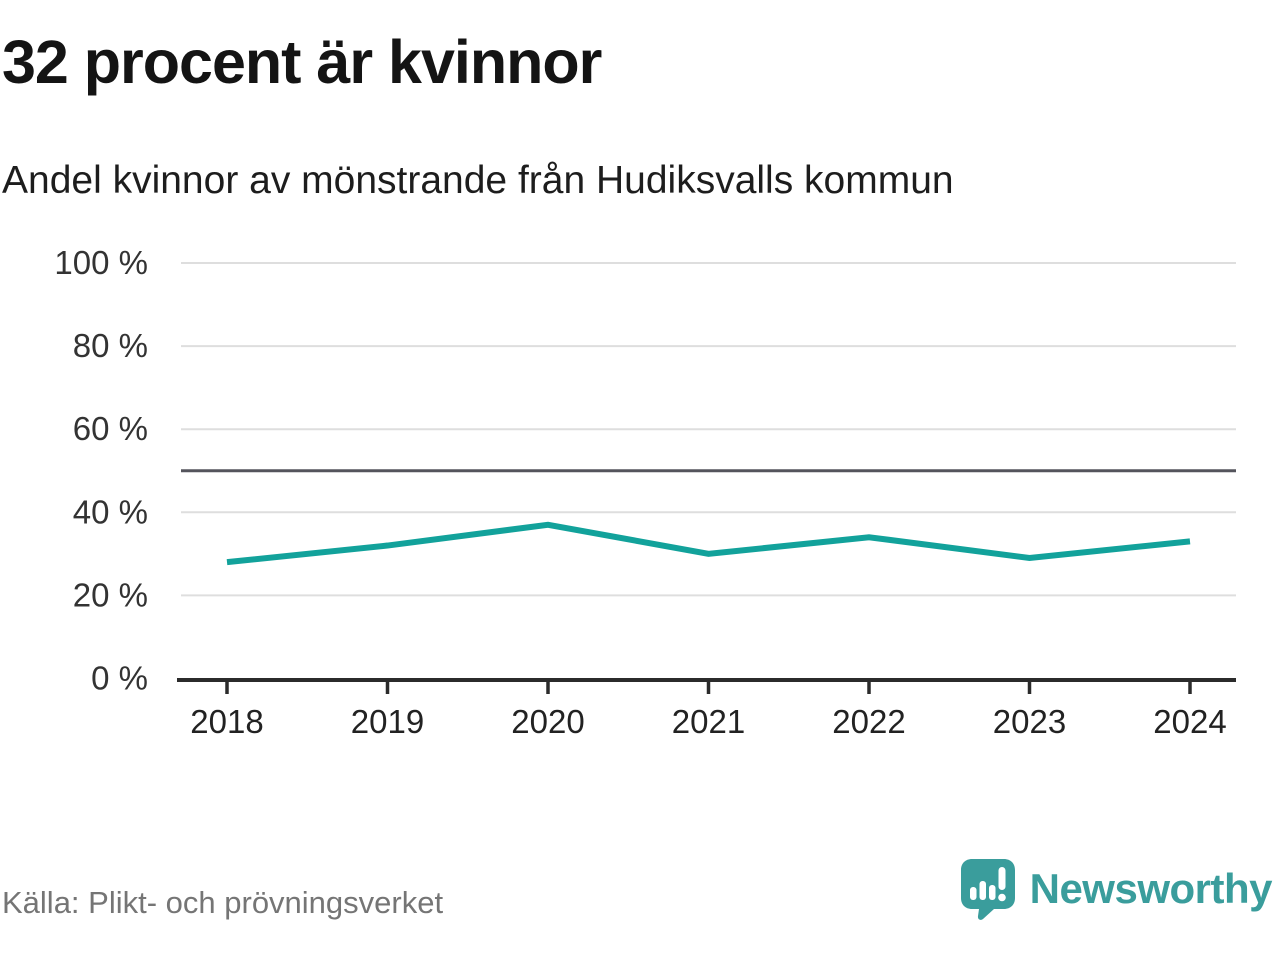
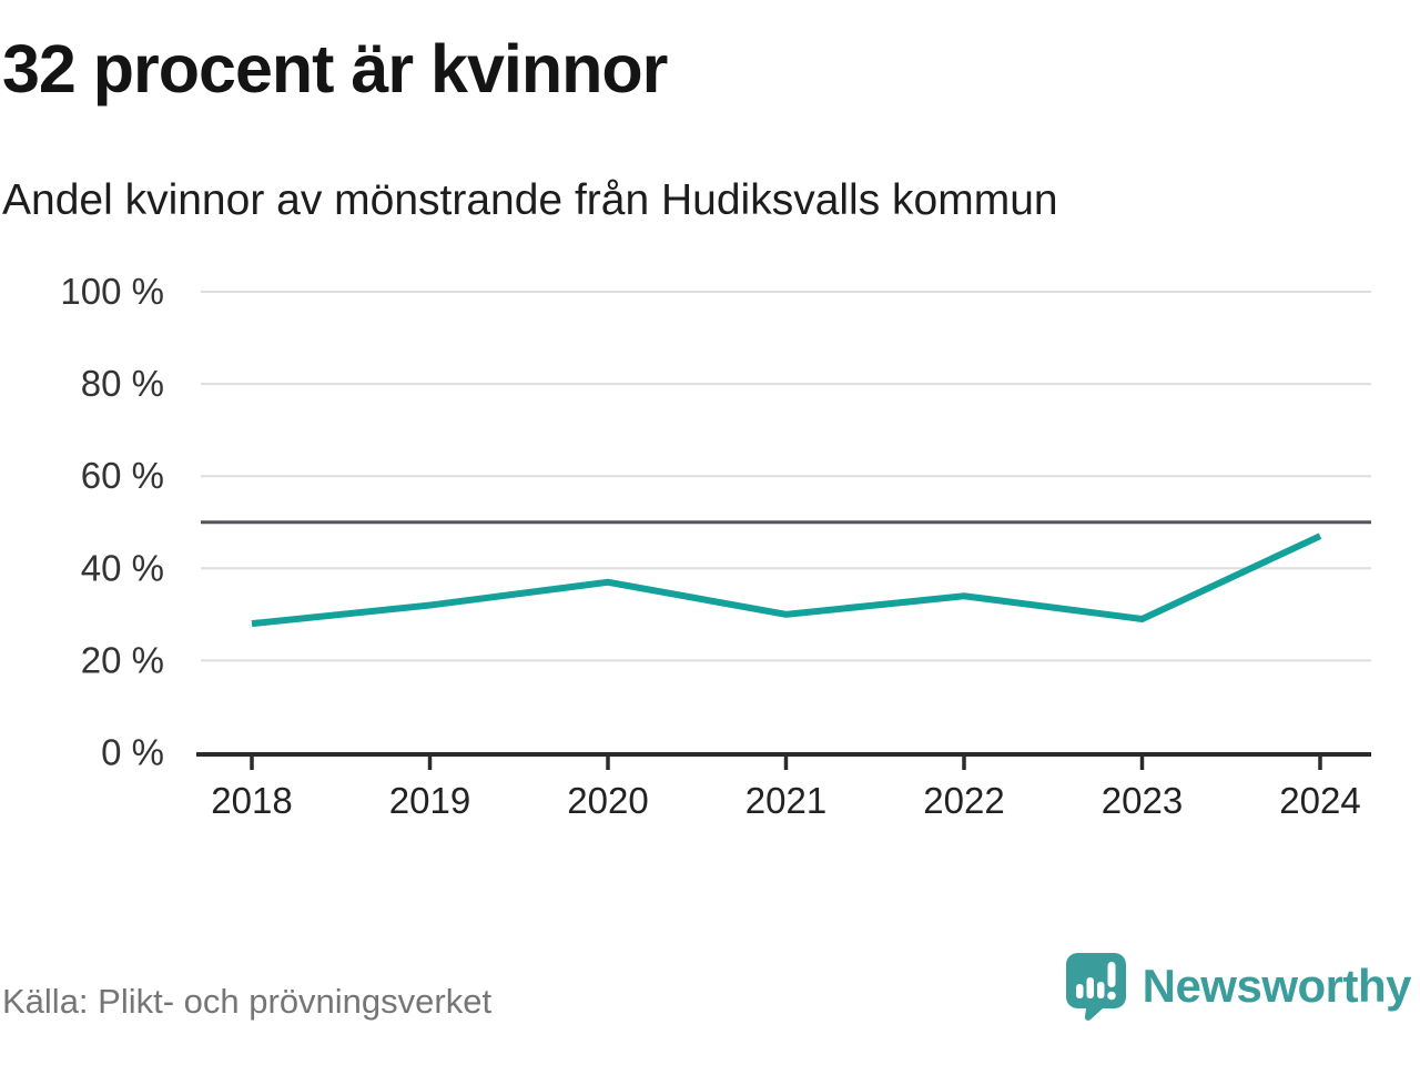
2024: 33% -> 47%
